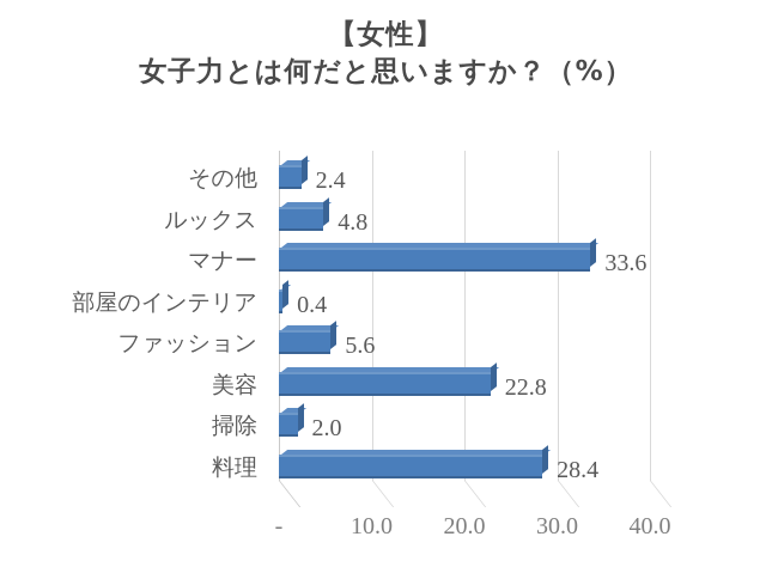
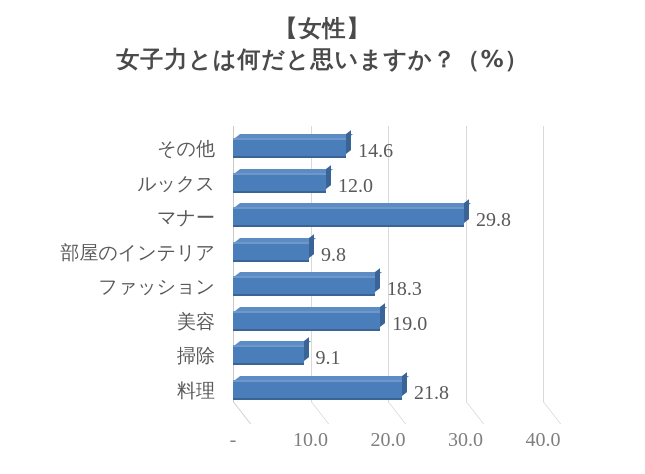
その他: 2.4 -> 14.6
ルックス: 4.8 -> 12.0
マナー: 33.6 -> 29.8
部屋のインテリア: 0.4 -> 9.8
ファッション: 5.6 -> 18.3
美容: 22.8 -> 19.0
掃除: 2.0 -> 9.1
料理: 28.4 -> 21.8
